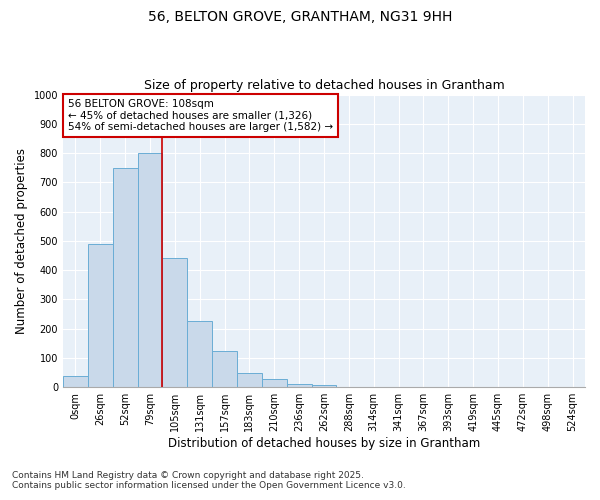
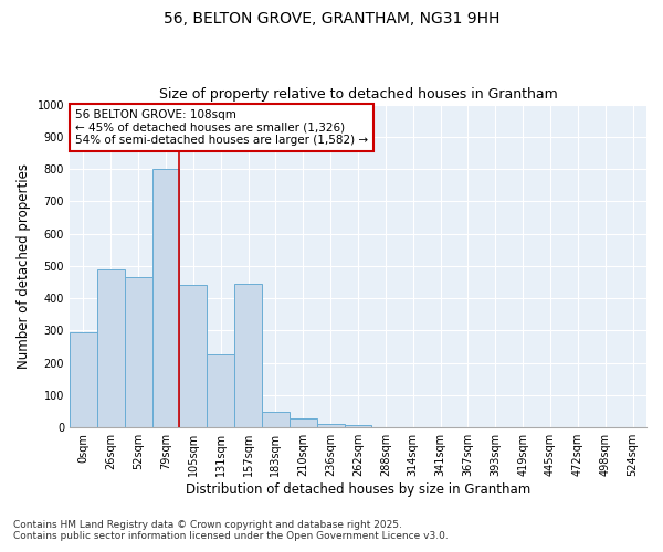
0sqm: 40 -> 295
52sqm: 750 -> 465
157sqm: 125 -> 445
